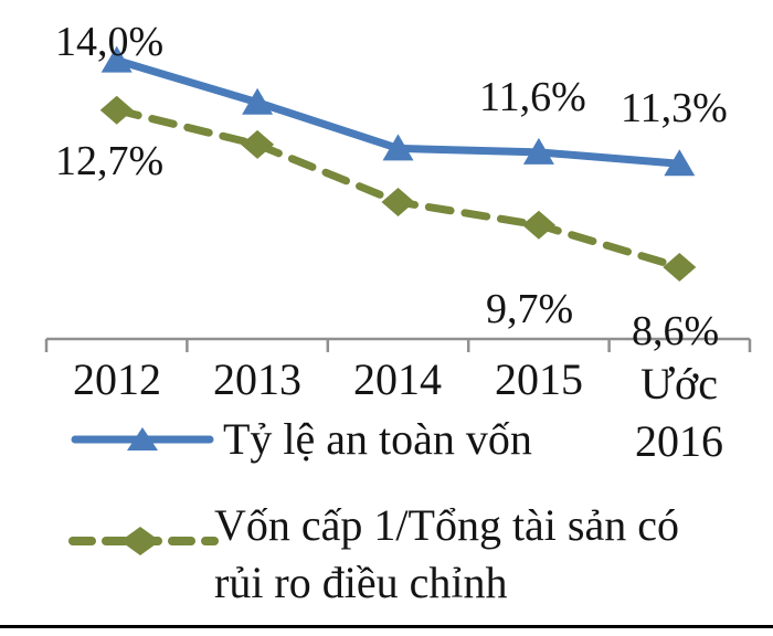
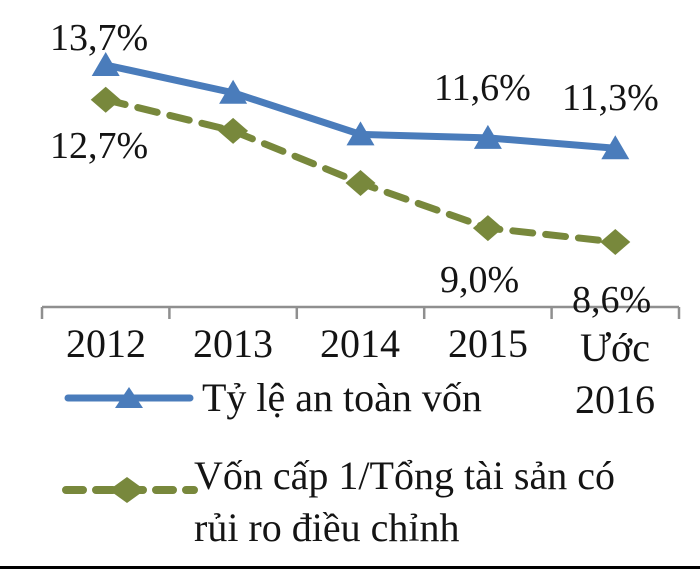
Tỷ lệ an toàn vốn/2012: 14,0% -> 13,7%
Vốn cấp 1/Tổng tài sản có rủi ro điều chỉnh/2015: 9,7% -> 9,0%
